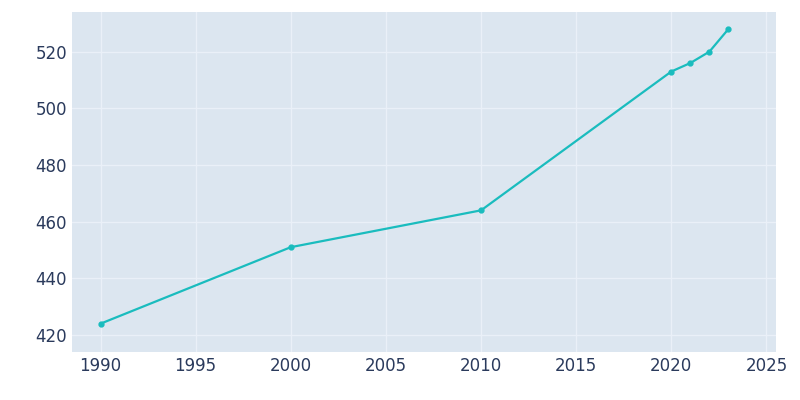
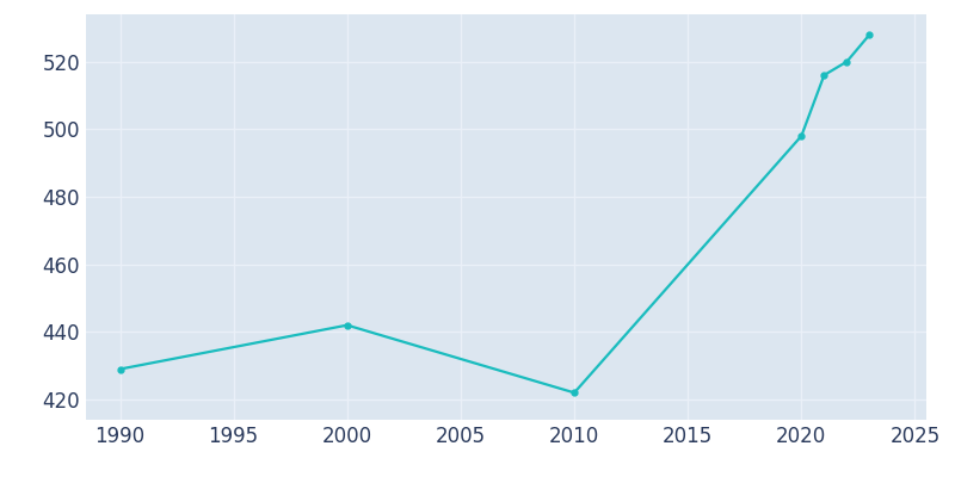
1990: 424 -> 429
2000: 451 -> 442
2010: 464 -> 422
2020: 513 -> 498
